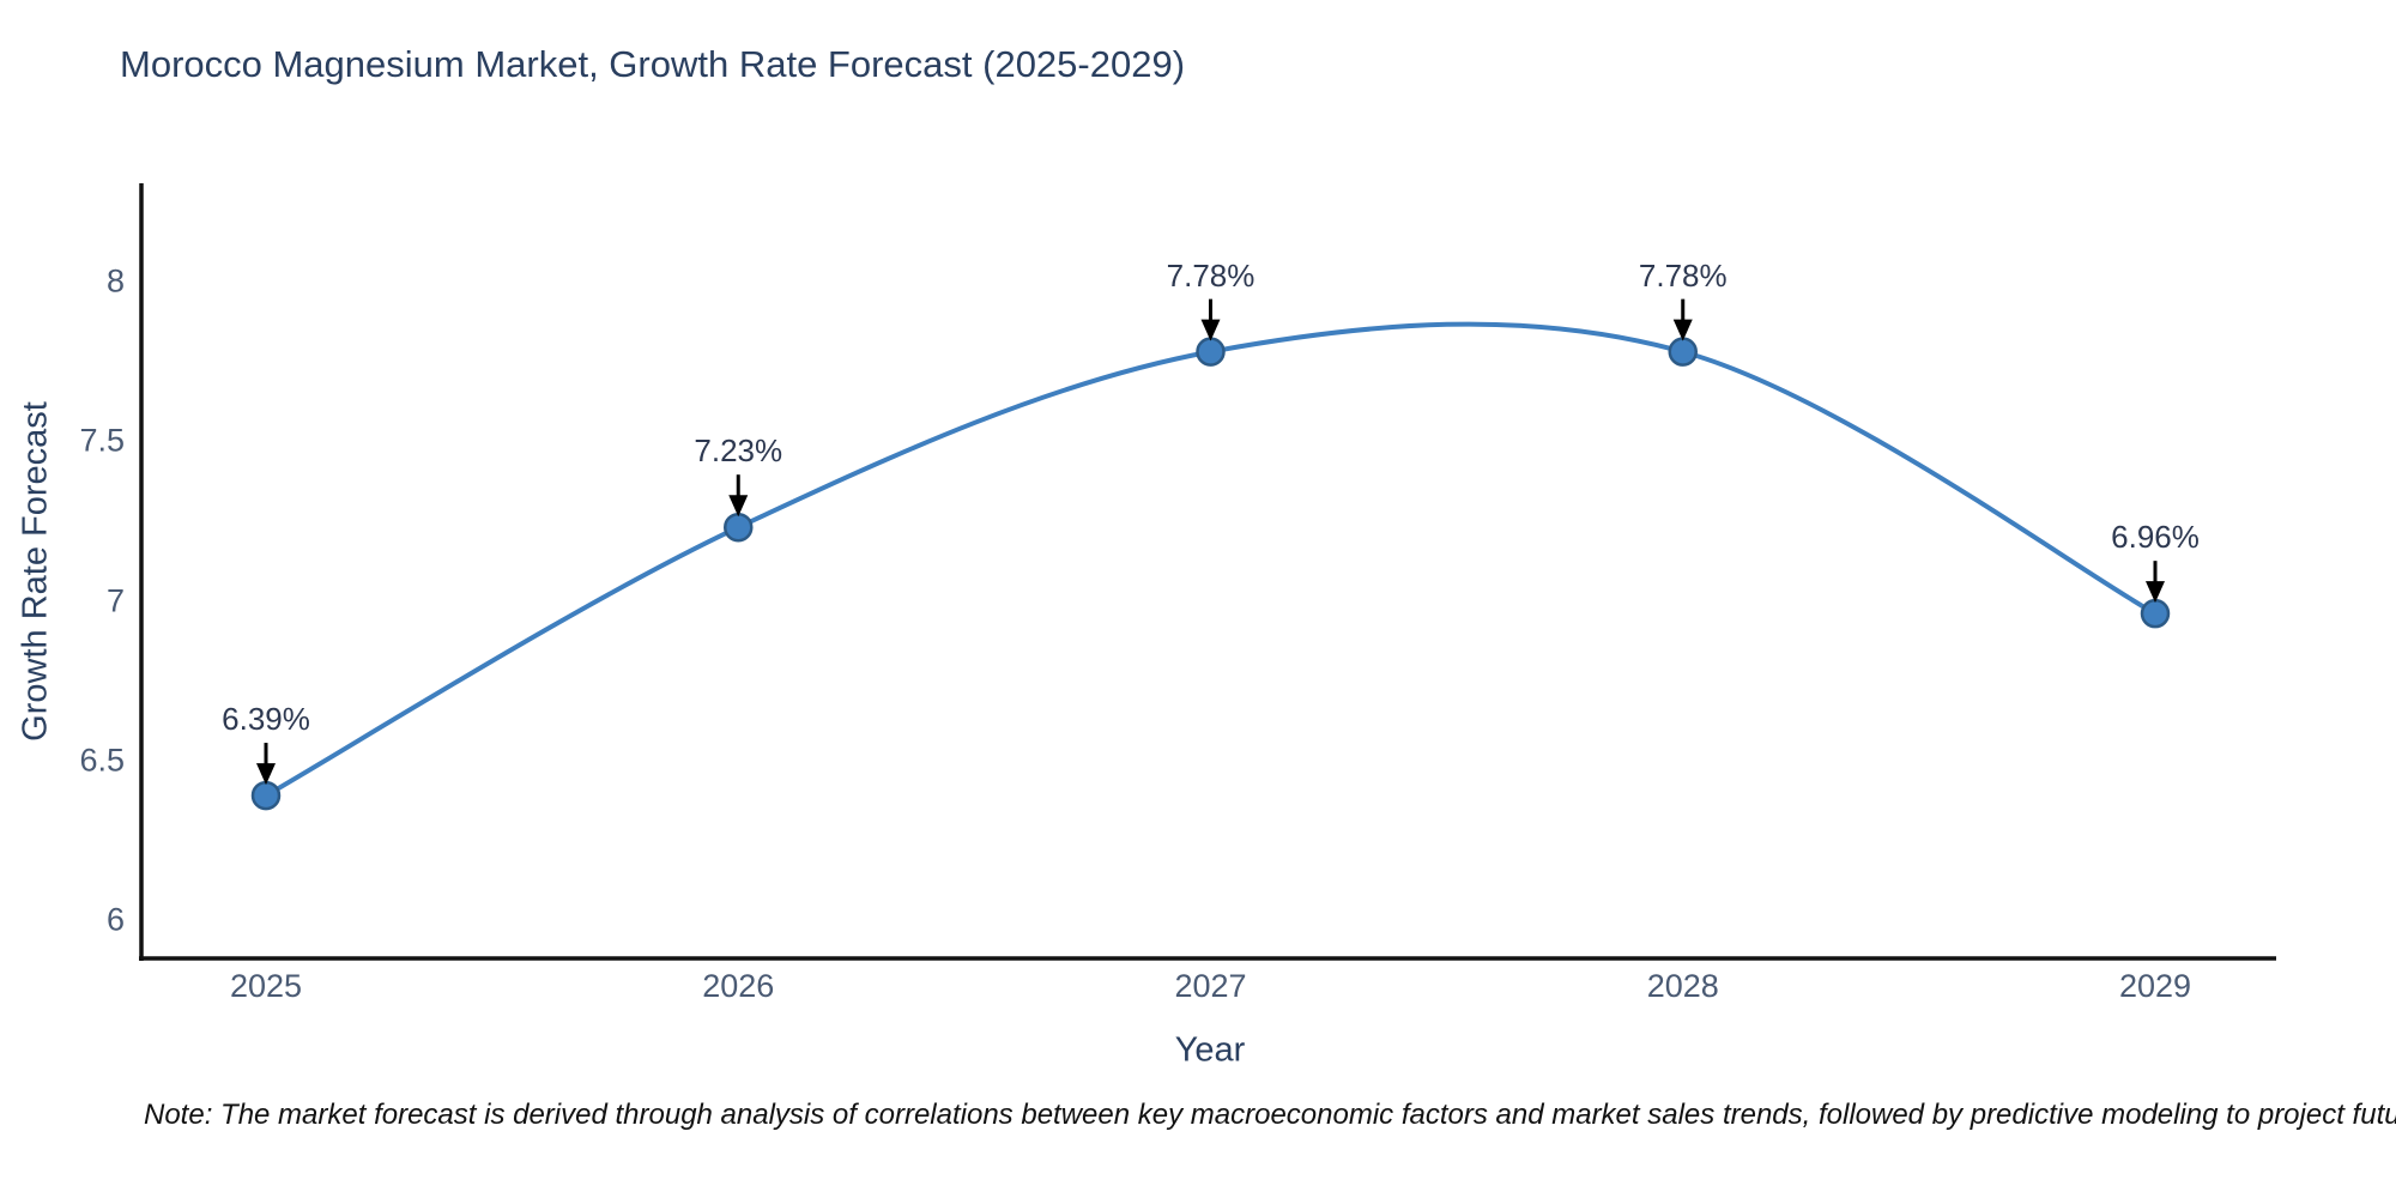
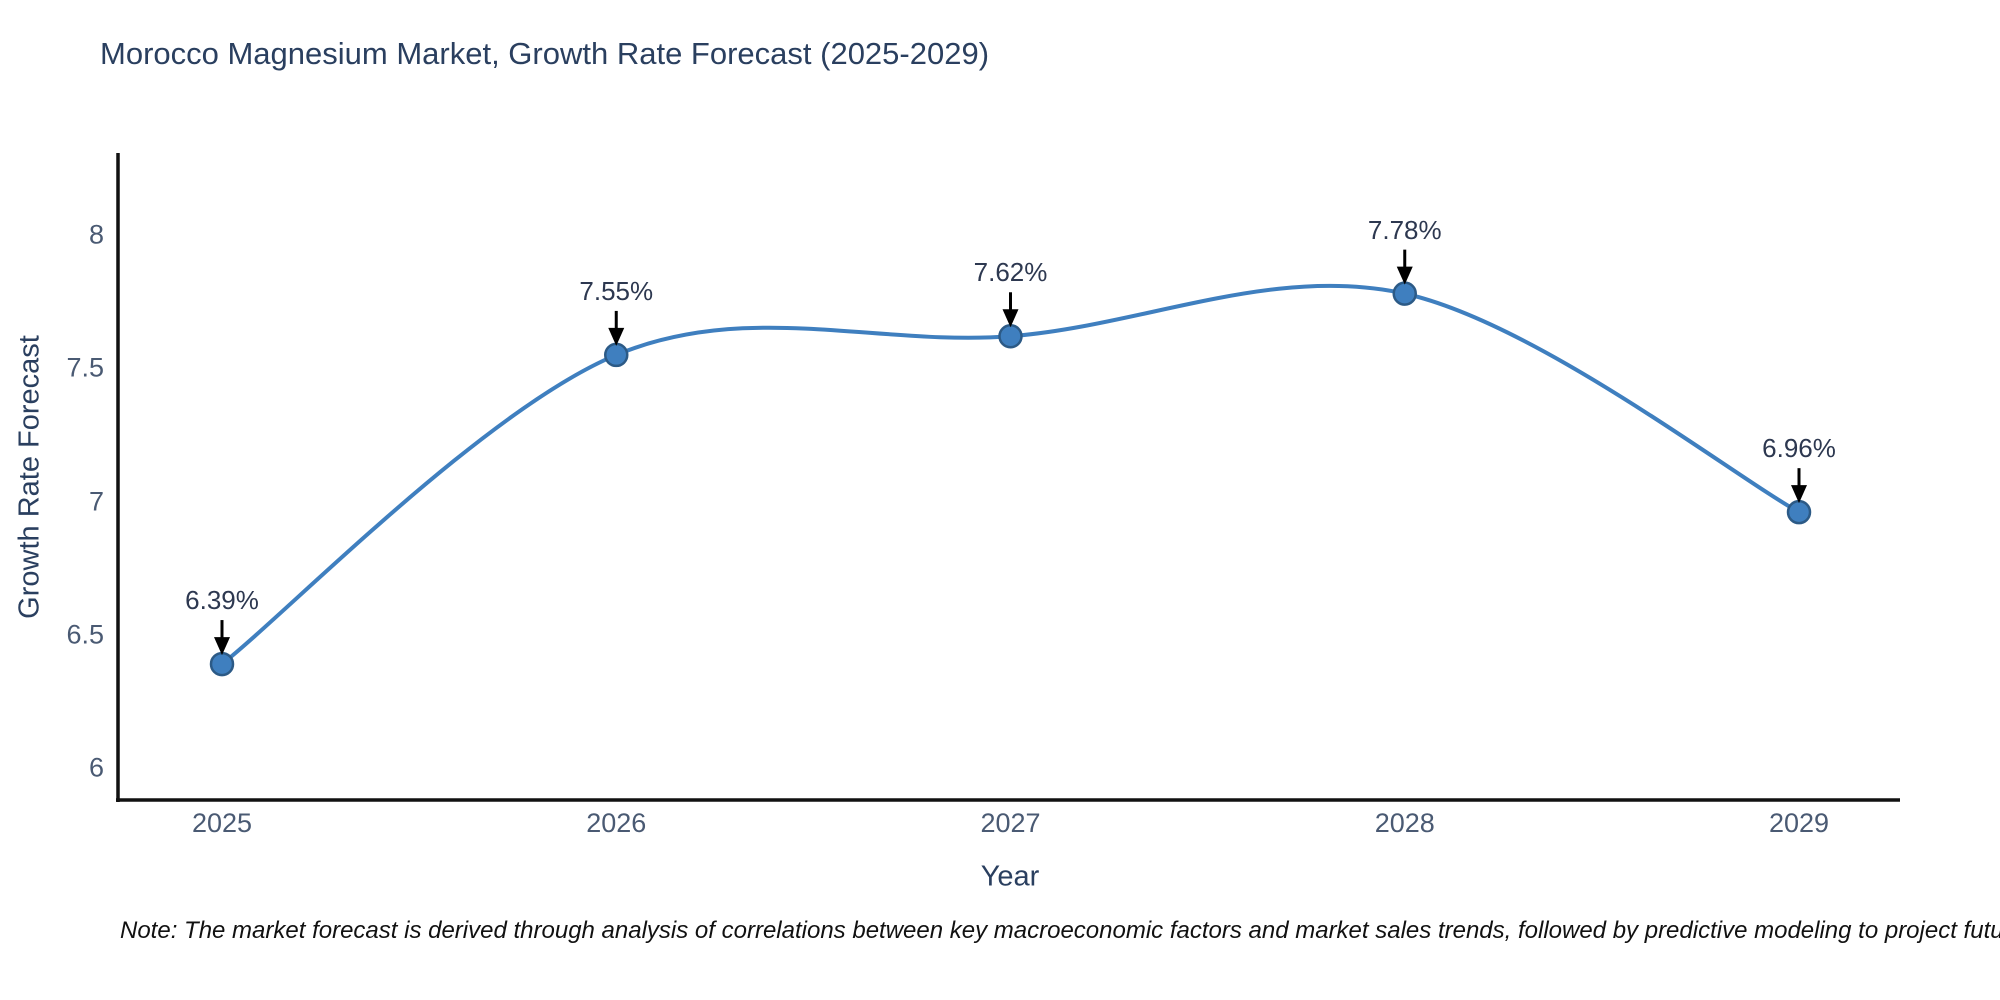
2026: 7.23% -> 7.55%
2027: 7.78% -> 7.62%
